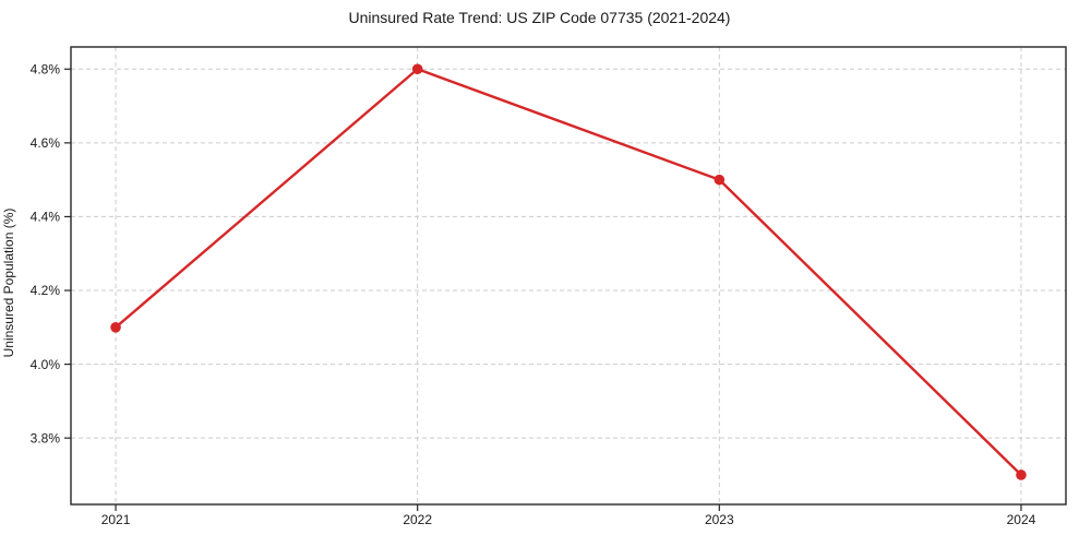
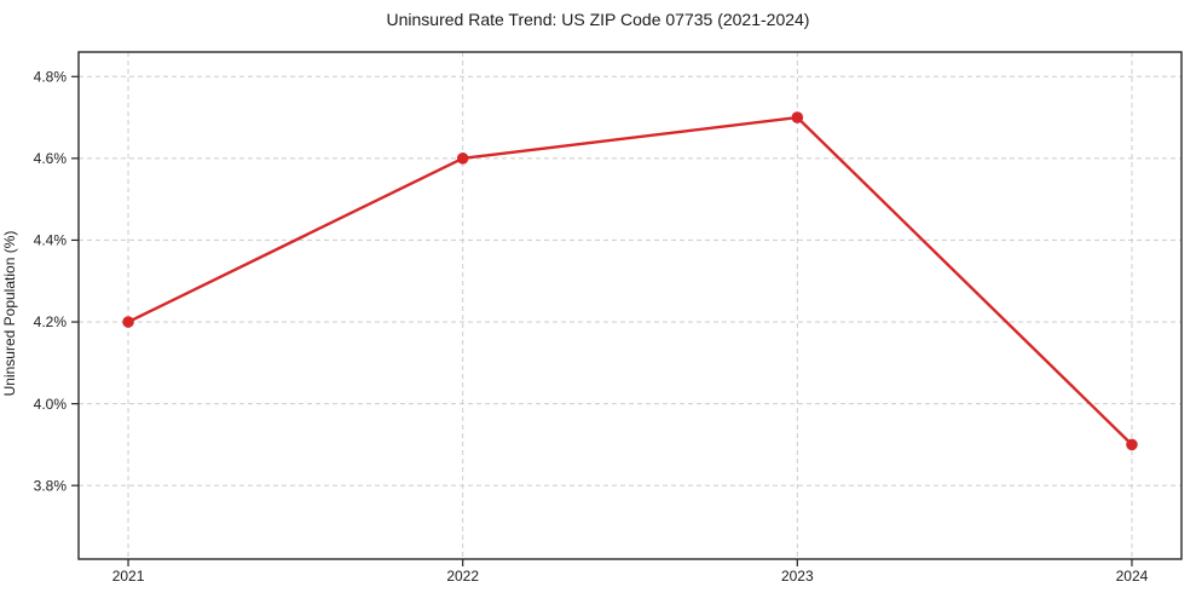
2021: 4.1% -> 4.2%
2022: 4.8% -> 4.6%
2023: 4.5% -> 4.7%
2024: 3.7% -> 3.9%
